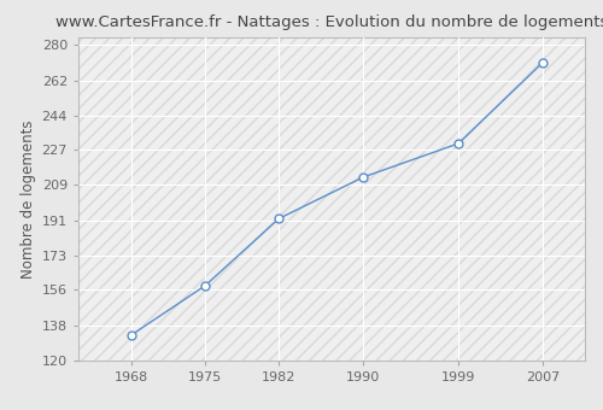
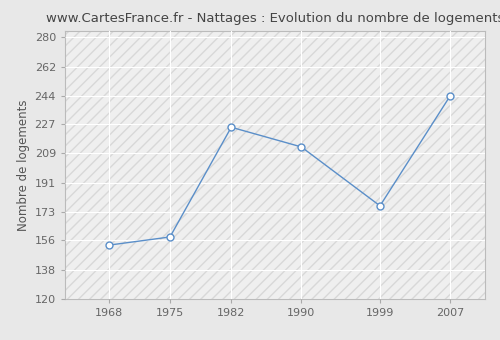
1968: 133 -> 153
1982: 192 -> 225
1999: 230 -> 177
2007: 271 -> 244
